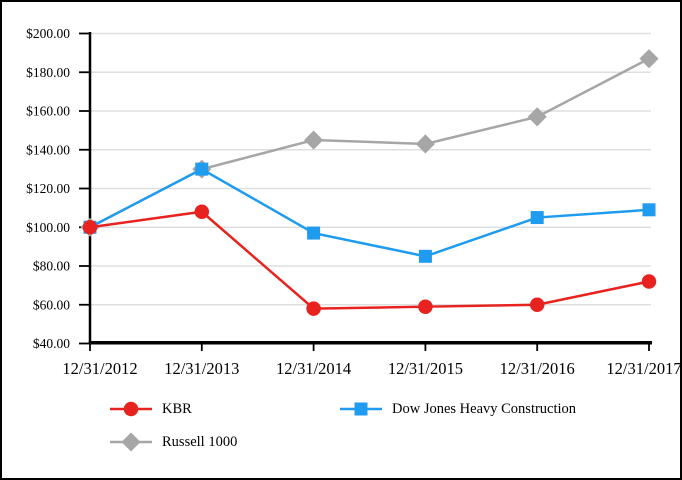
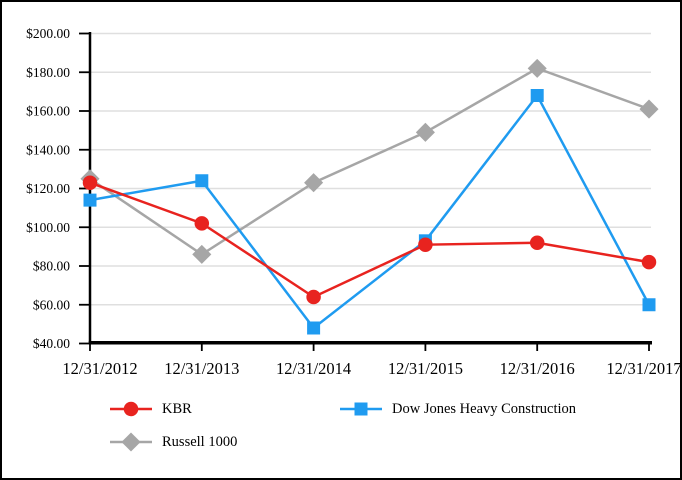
KBR/12/31/2012: $100 -> $123
Dow Jones Heavy Construction/12/31/2012: $100 -> $114
Russell 1000/12/31/2012: $100 -> $125
KBR/12/31/2013: $108 -> $102
Dow Jones Heavy Construction/12/31/2013: $130 -> $124
Russell 1000/12/31/2013: $130 -> $86
KBR/12/31/2014: $58 -> $64
Dow Jones Heavy Construction/12/31/2014: $97 -> $48
Russell 1000/12/31/2014: $145 -> $123
KBR/12/31/2015: $59 -> $91
Dow Jones Heavy Construction/12/31/2015: $85 -> $93
Russell 1000/12/31/2015: $143 -> $149
KBR/12/31/2016: $60 -> $92
Dow Jones Heavy Construction/12/31/2016: $105 -> $168
Russell 1000/12/31/2016: $157 -> $182
KBR/12/31/2017: $72 -> $82
Dow Jones Heavy Construction/12/31/2017: $109 -> $60
Russell 1000/12/31/2017: $187 -> $161
